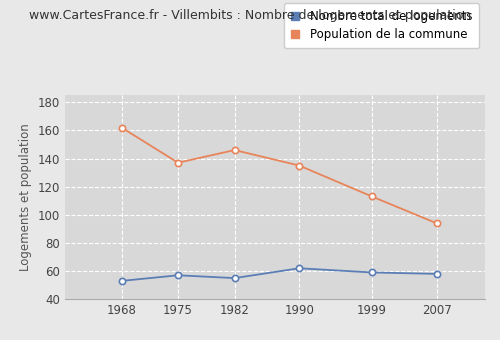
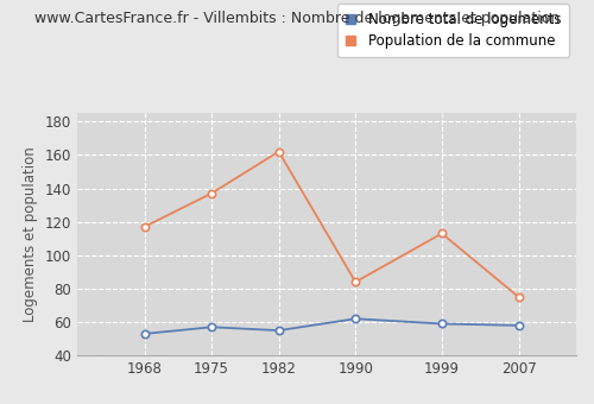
Population de la commune/1968: 162 -> 117
Population de la commune/1982: 146 -> 162
Population de la commune/1990: 135 -> 84
Population de la commune/2007: 94 -> 75
